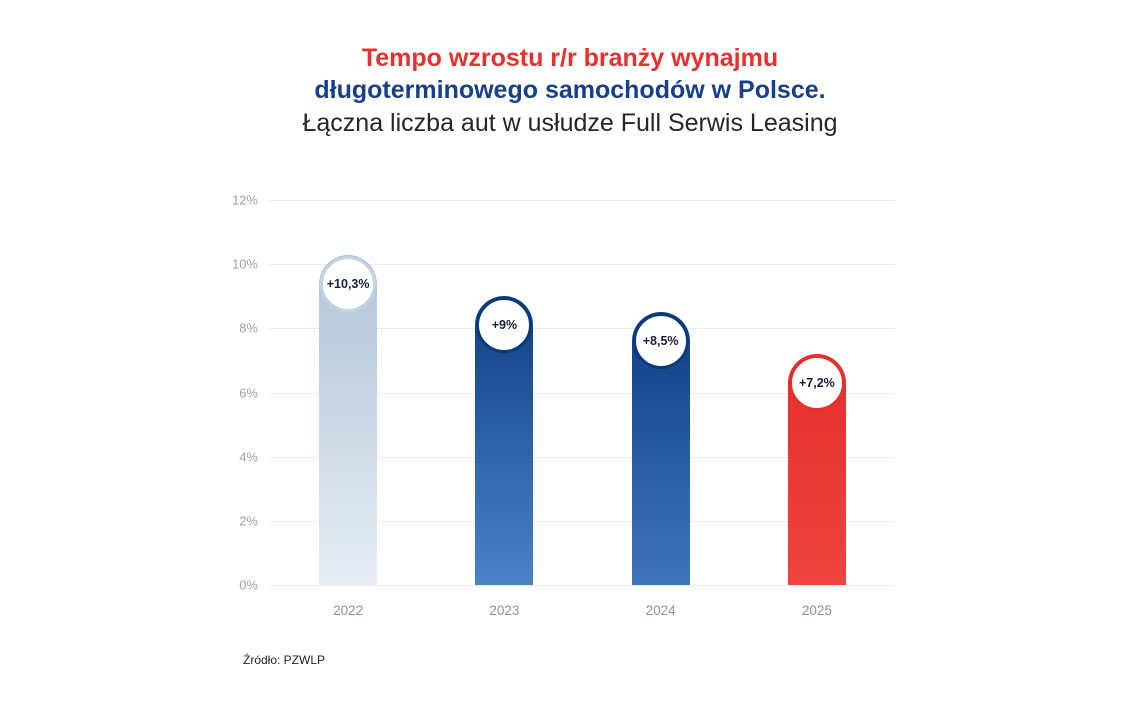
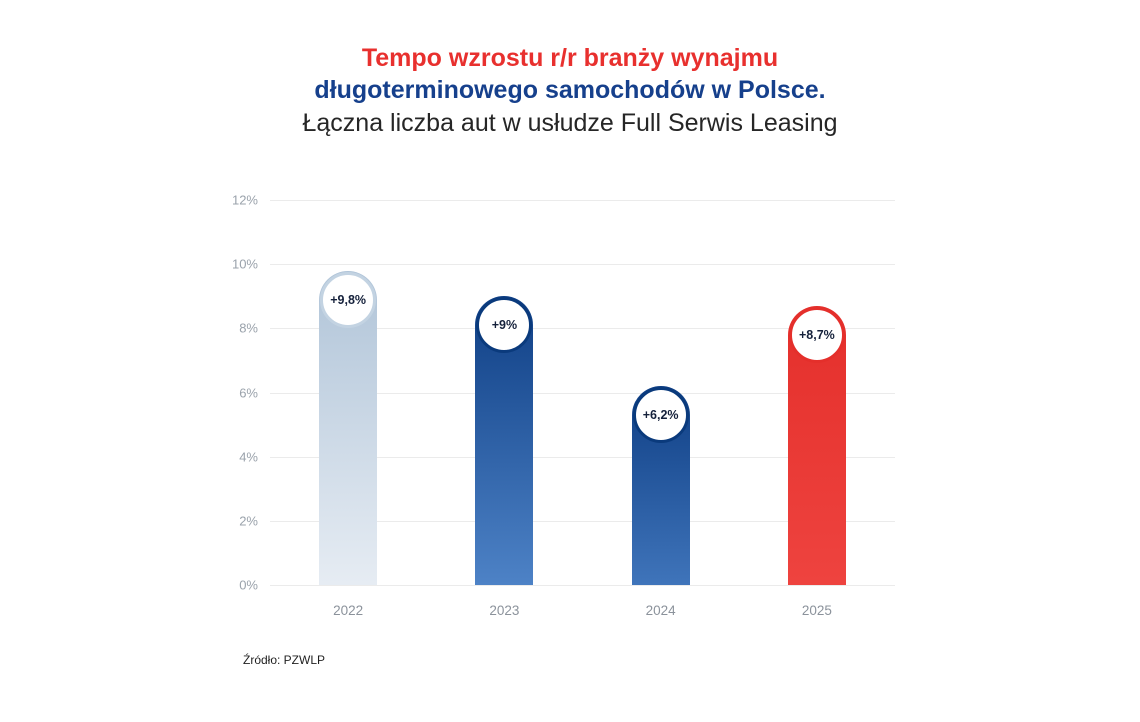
2022: +10,3% -> +9,8%
2024: +8,5% -> +6,2%
2025: +7,2% -> +8,7%
